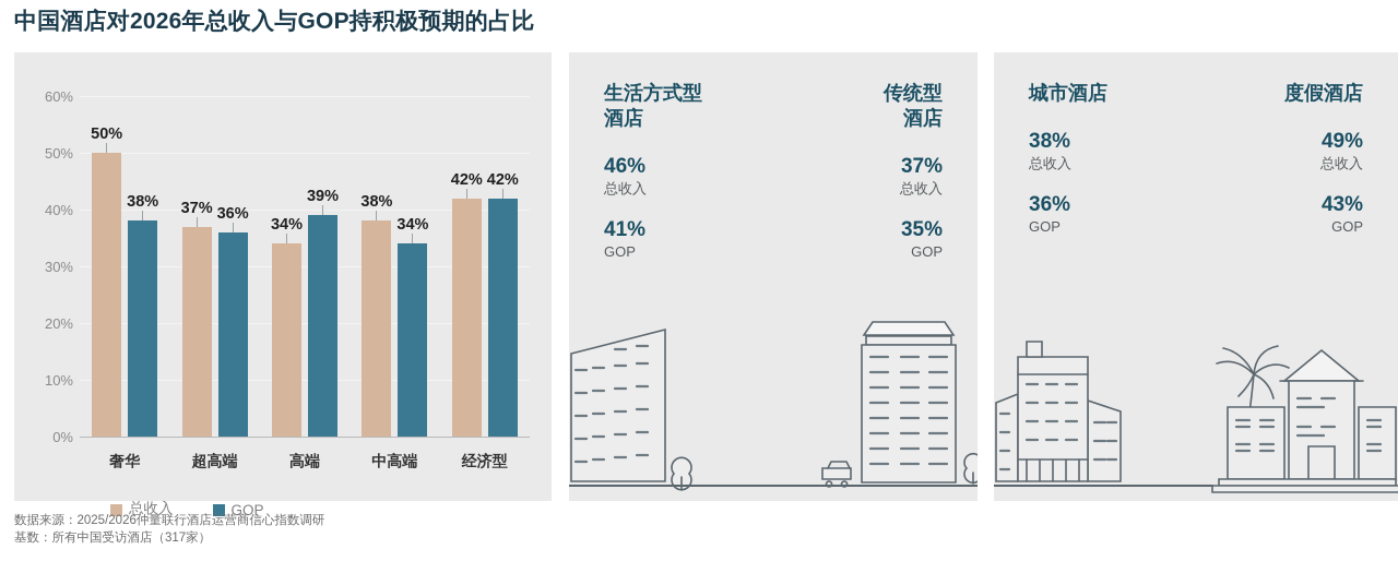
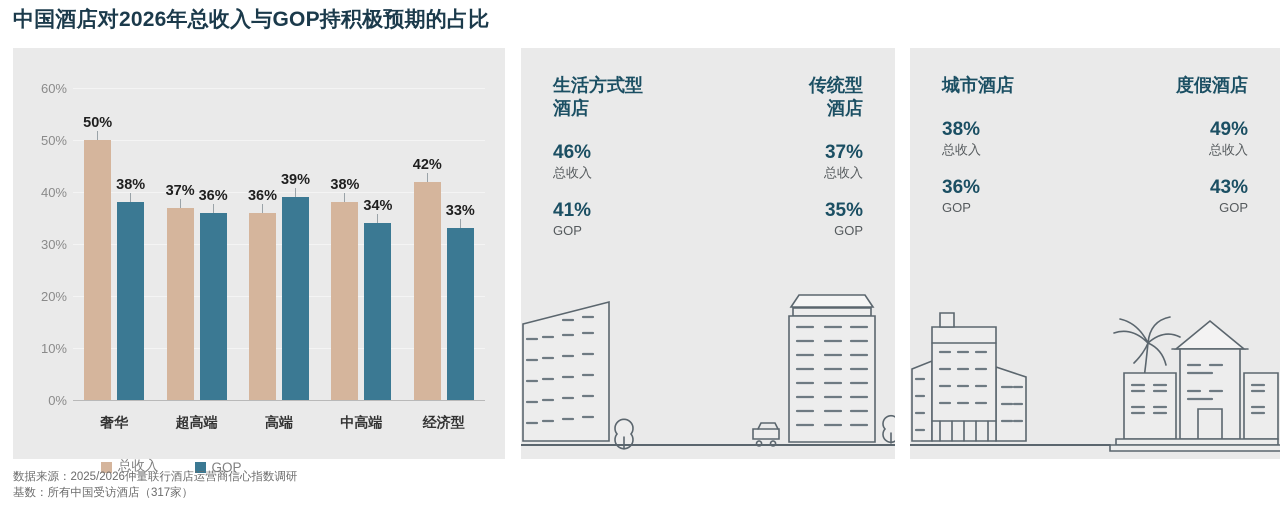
总收入/高端: 34% -> 36%
GOP/经济型: 42% -> 33%
